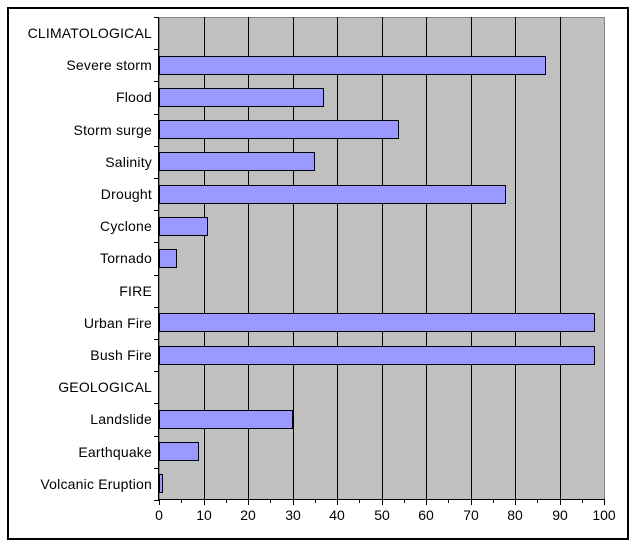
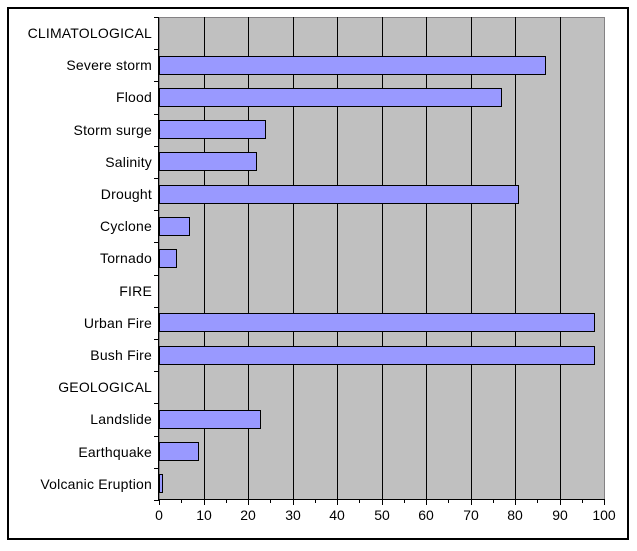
Flood: 37 -> 77
Storm surge: 54 -> 24
Salinity: 35 -> 22
Drought: 78 -> 81
Cyclone: 11 -> 7
Landslide: 30 -> 23
